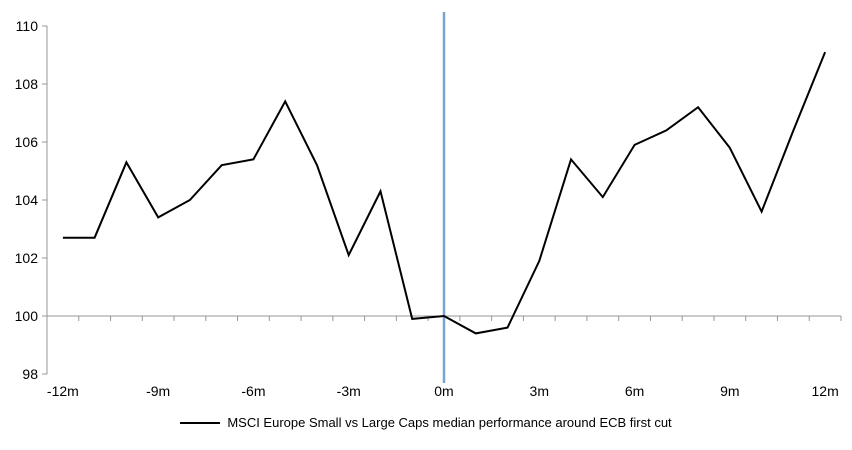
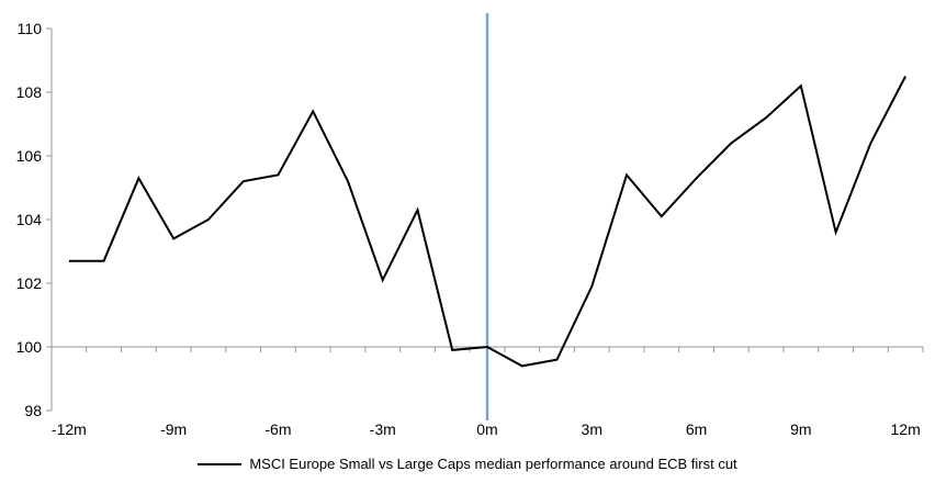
6m: 105.9 -> 105.3
9m: 105.8 -> 108.2
12m: 109.1 -> 108.5
